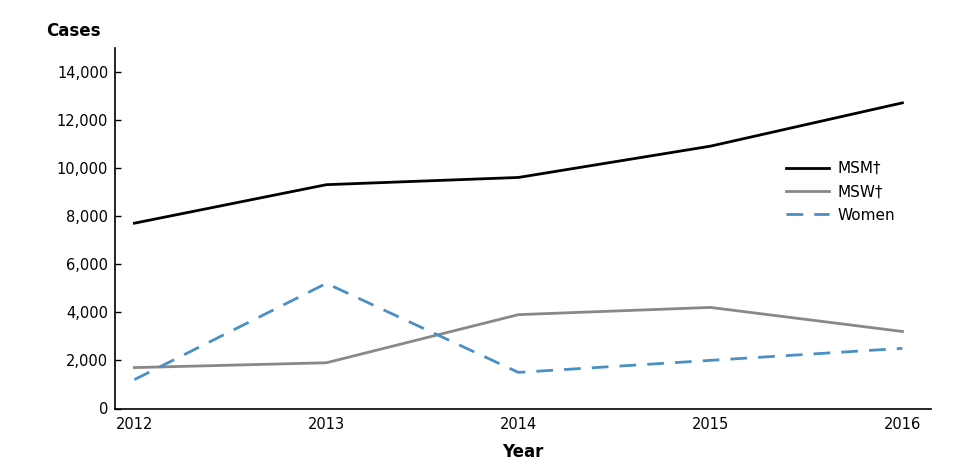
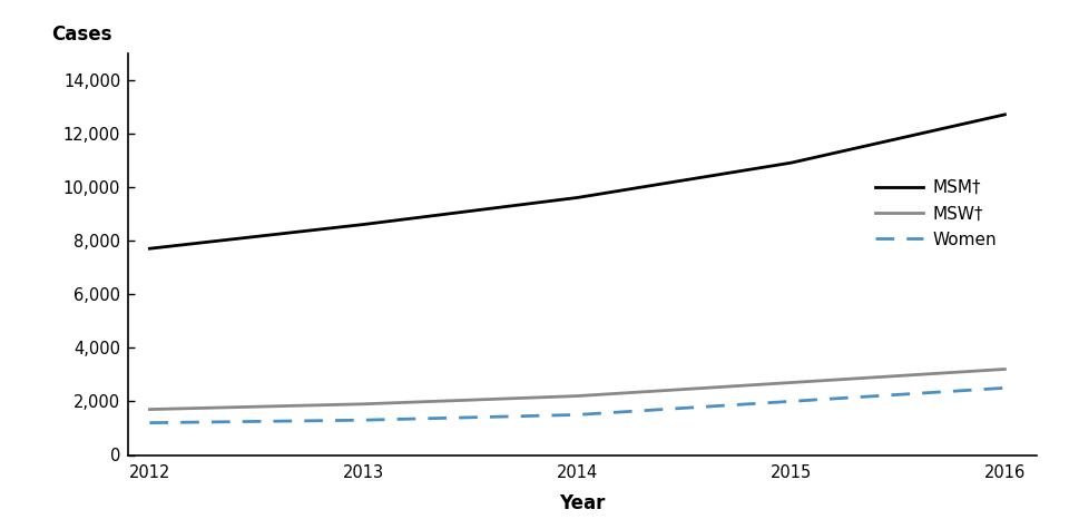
MSM†/2013: 9,300 -> 8,600
Women/2013: 5,200 -> 1,300
MSW†/2014: 3,900 -> 2,200
MSW†/2015: 4,200 -> 2,700
